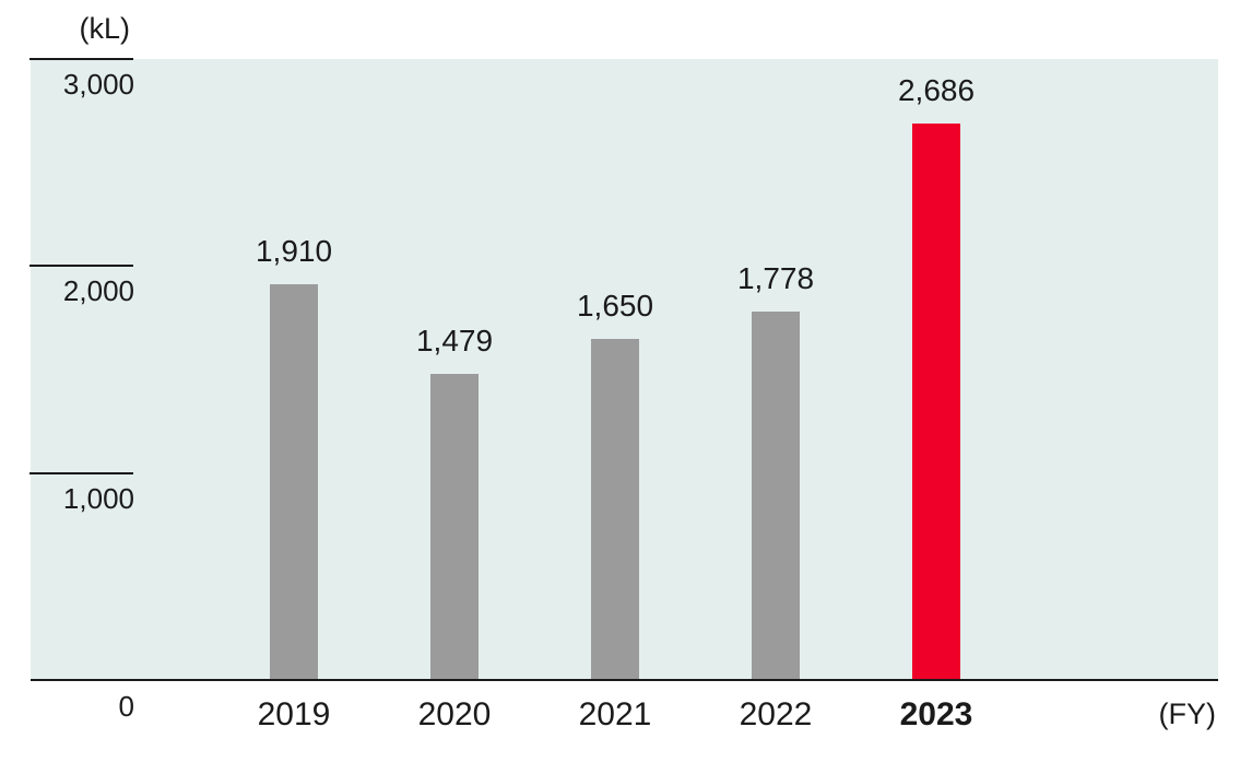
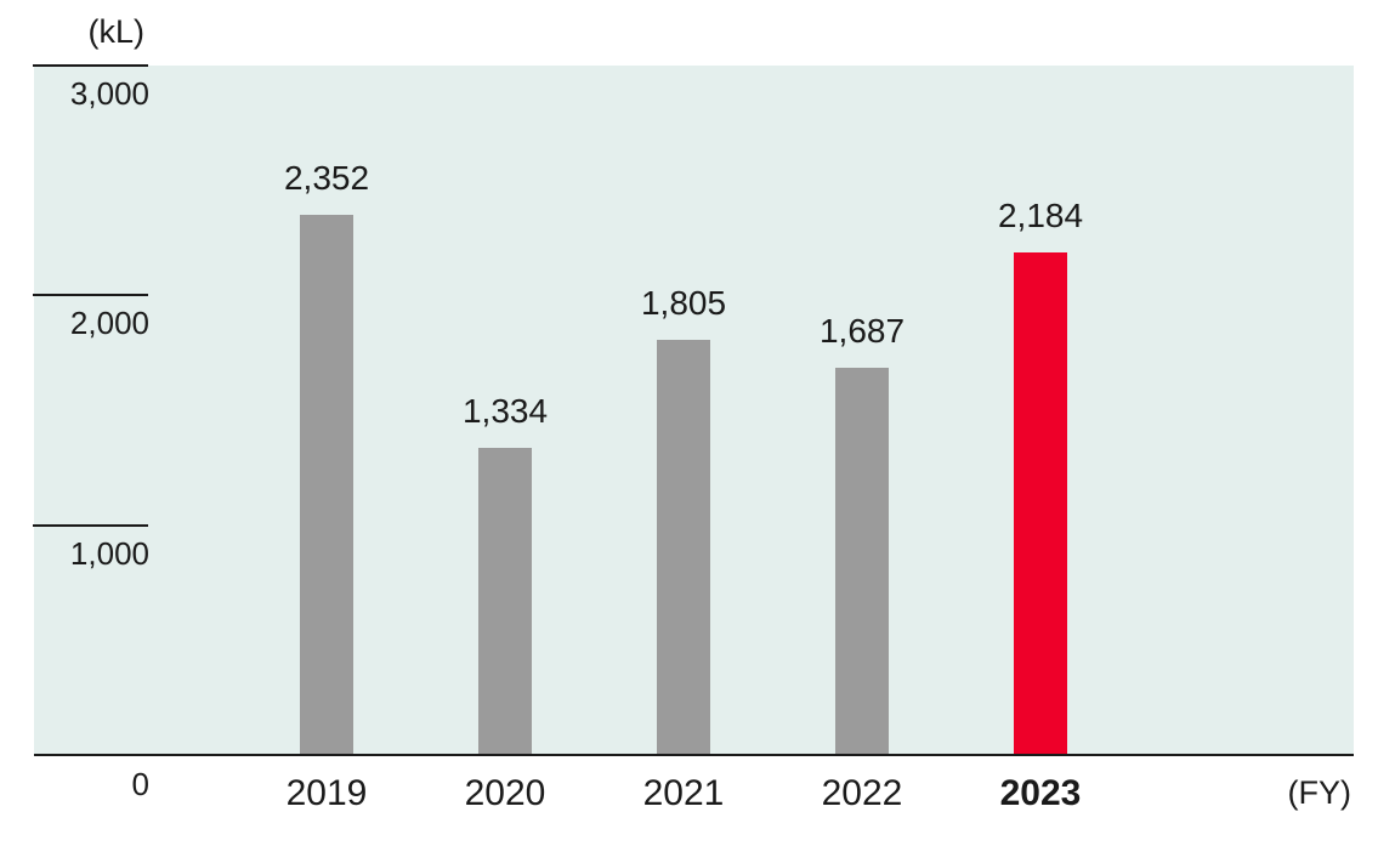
2019: 1,910 -> 2,352
2020: 1,479 -> 1,334
2021: 1,650 -> 1,805
2022: 1,778 -> 1,687
2023: 2,686 -> 2,184
